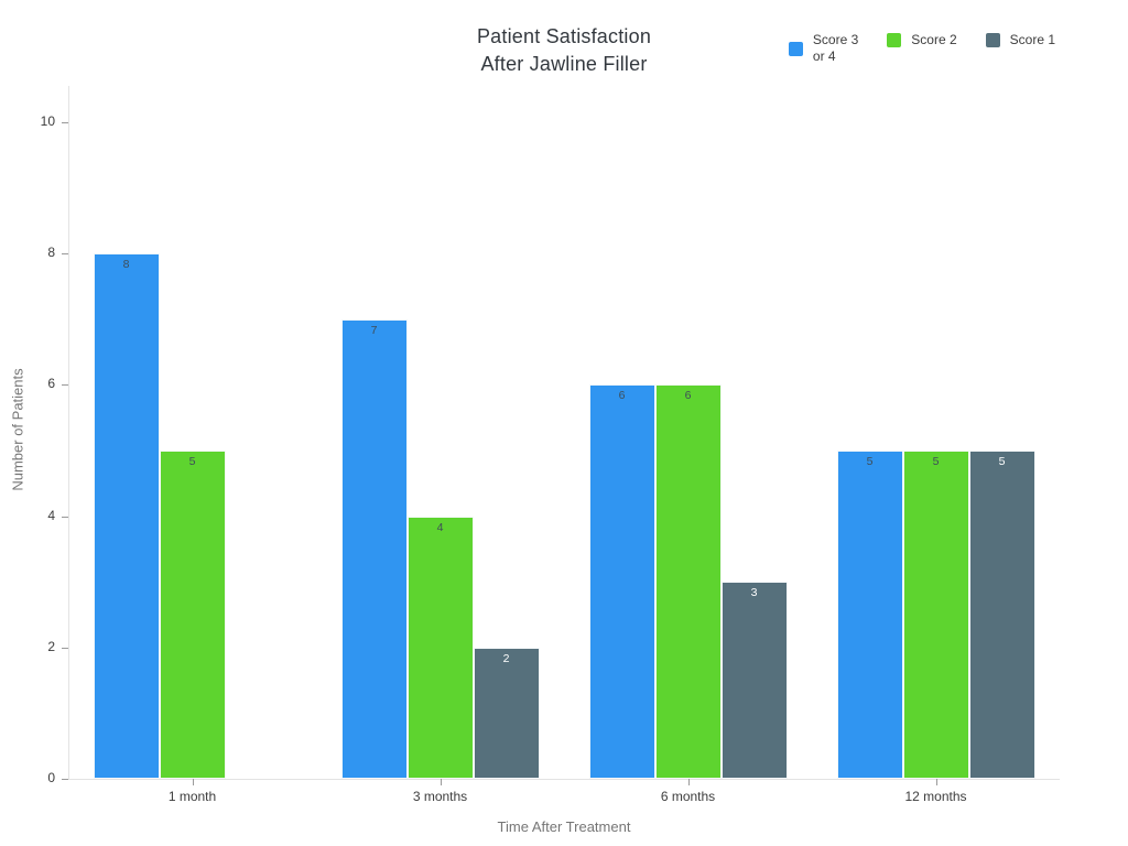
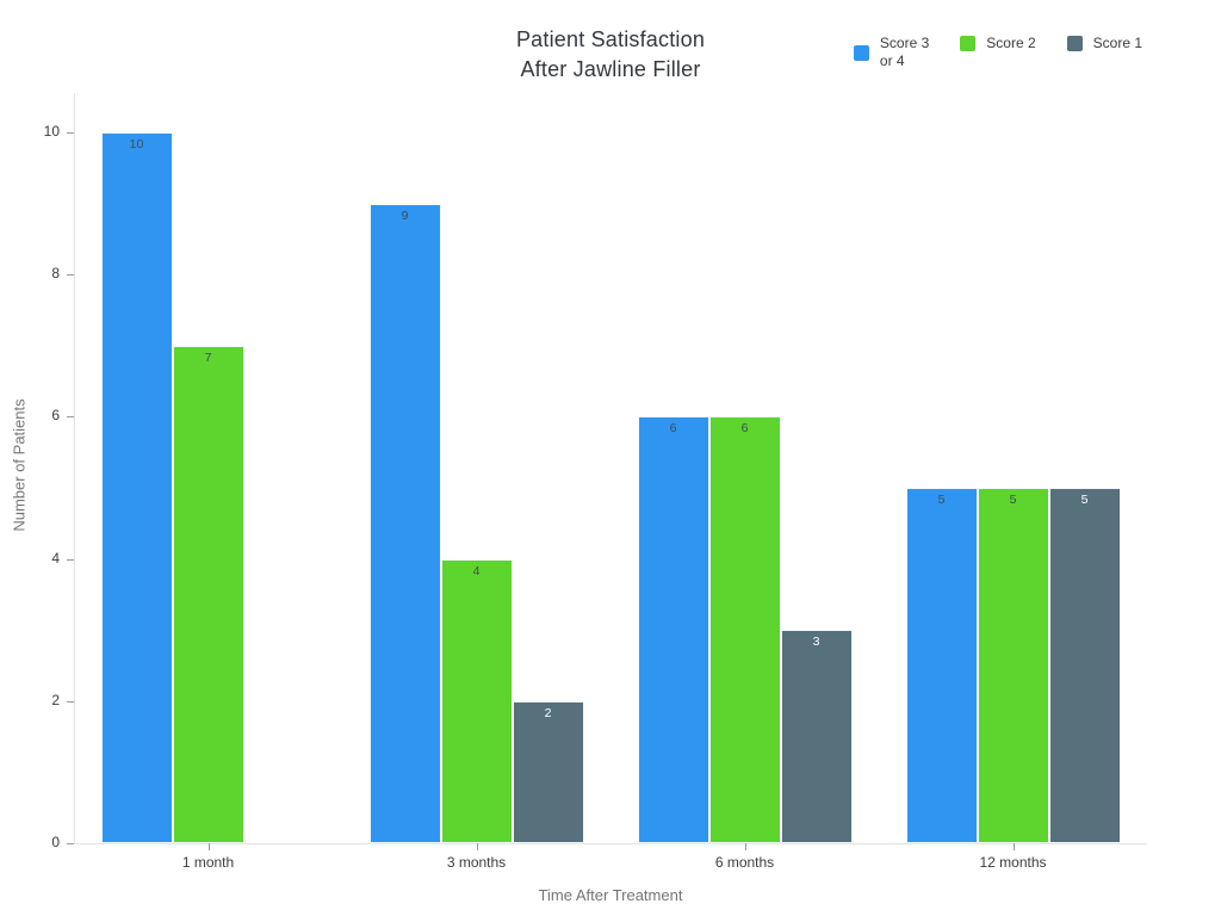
Score 3 or 4/1 month: 8 -> 10
Score 2/1 month: 5 -> 7
Score 3 or 4/3 months: 7 -> 9
